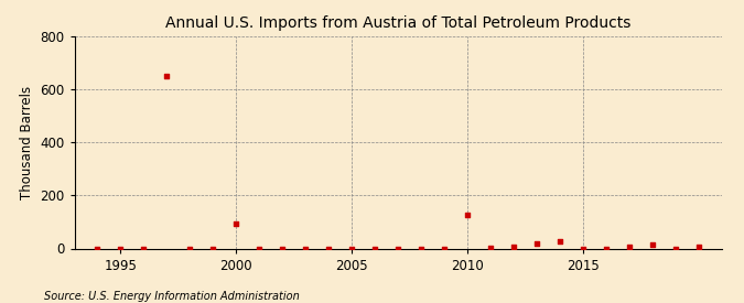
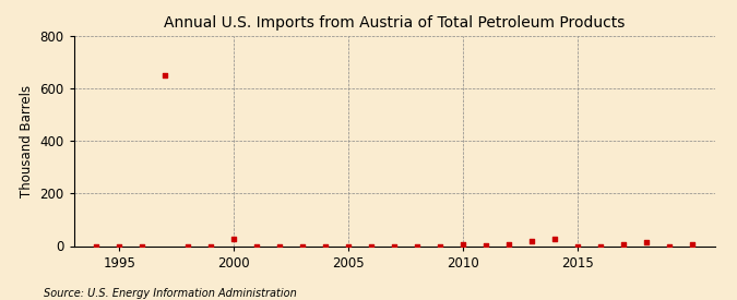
2000: 95 -> 25
2010: 125 -> 8
